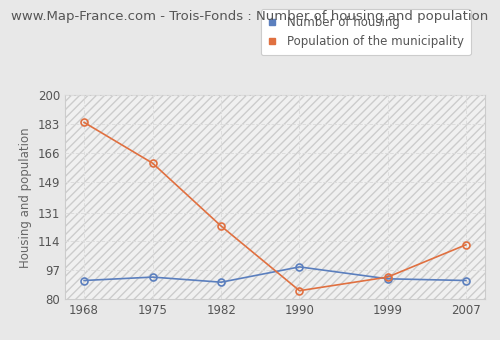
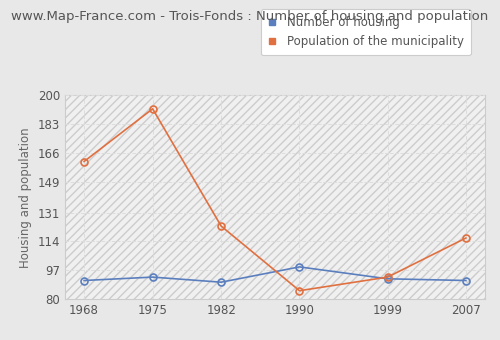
Population of the municipality/1968: 184 -> 161
Population of the municipality/1975: 160 -> 192
Population of the municipality/2007: 112 -> 116
